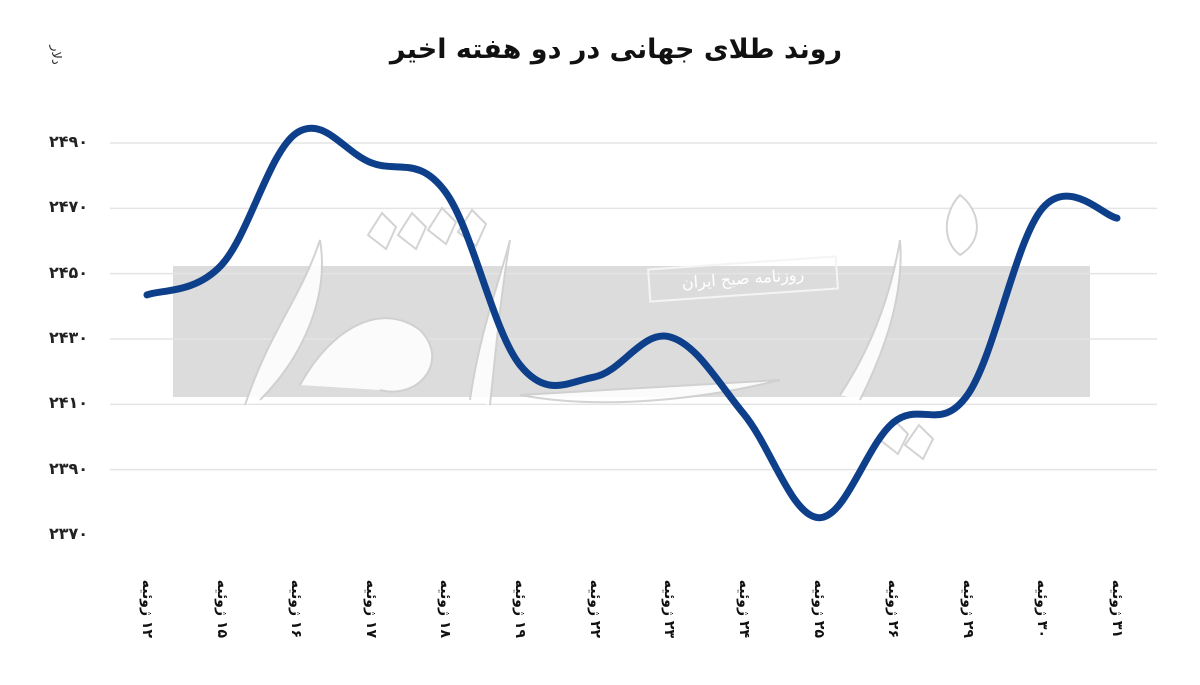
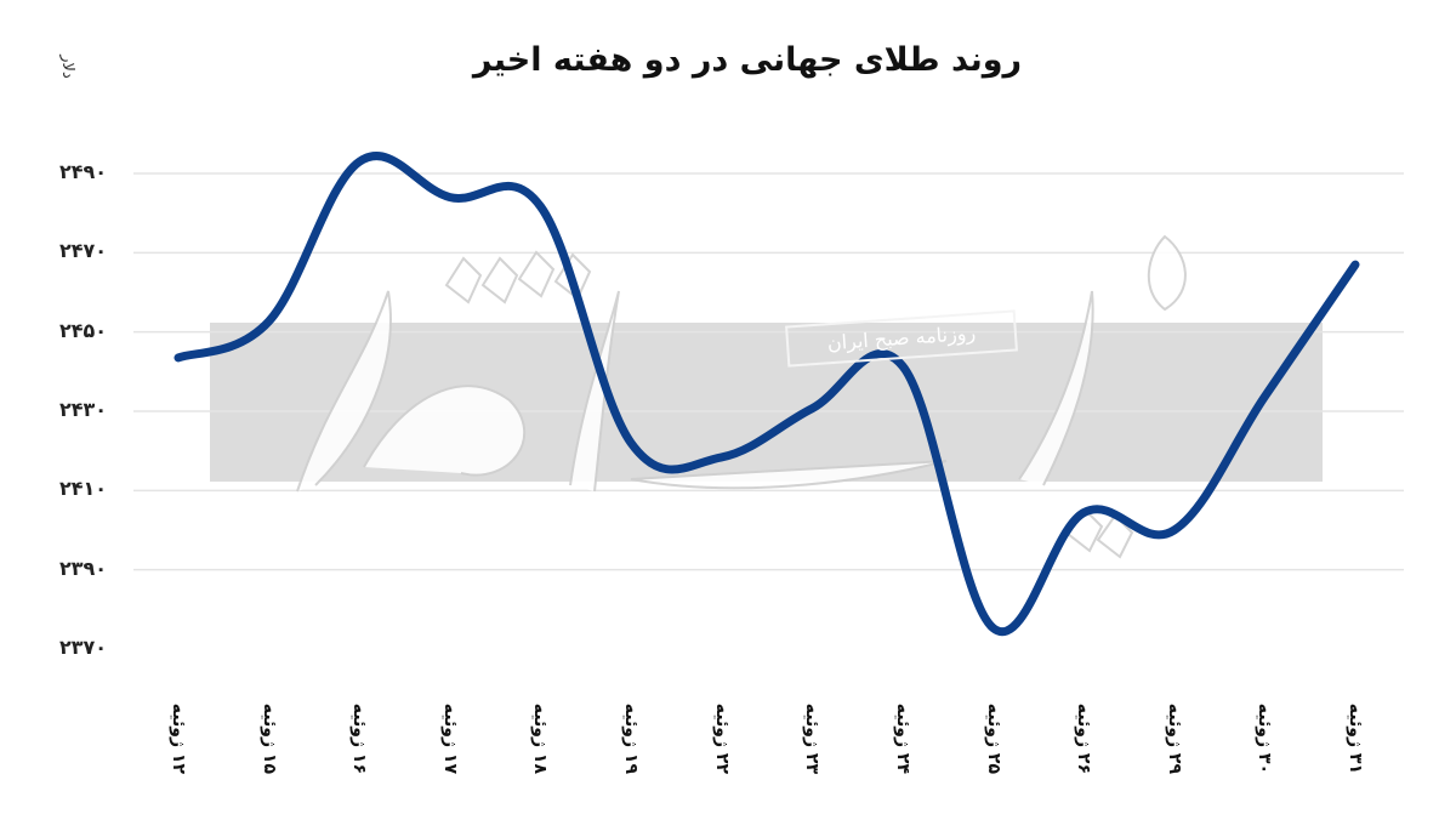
۱۸ ژوئیه: 2475 -> 2482
۲۴ ژوئیه: 2407 -> 2441
۲۹ ژوئیه: 2413 -> 2400
۳۰ ژوئیه: 2470 -> 2434
